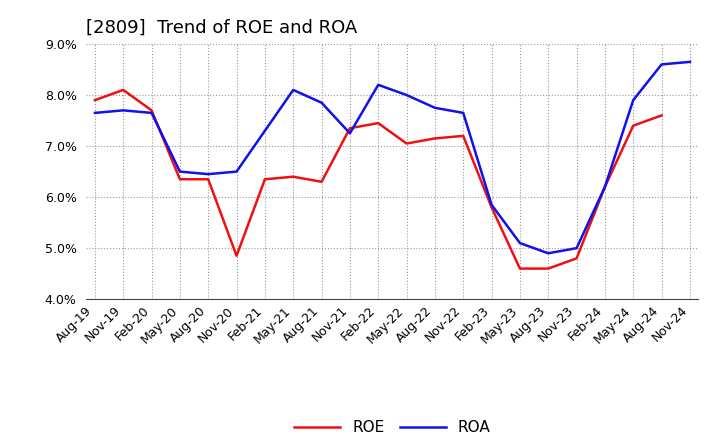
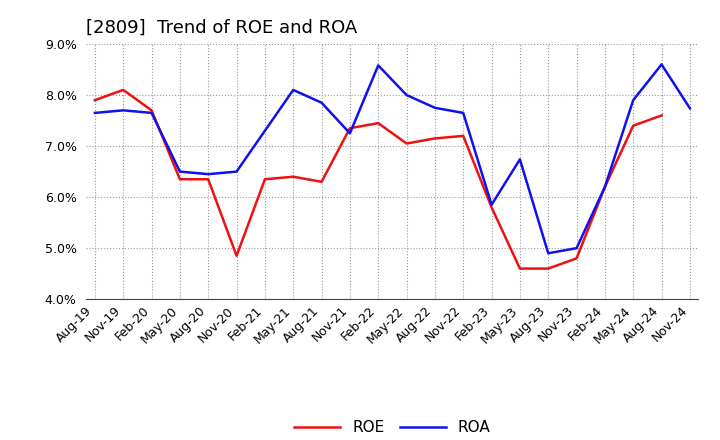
ROA/Feb-22: 8.20% -> 8.58%
ROA/May-23: 5.10% -> 6.74%
ROA/Nov-24: 8.65% -> 7.74%
